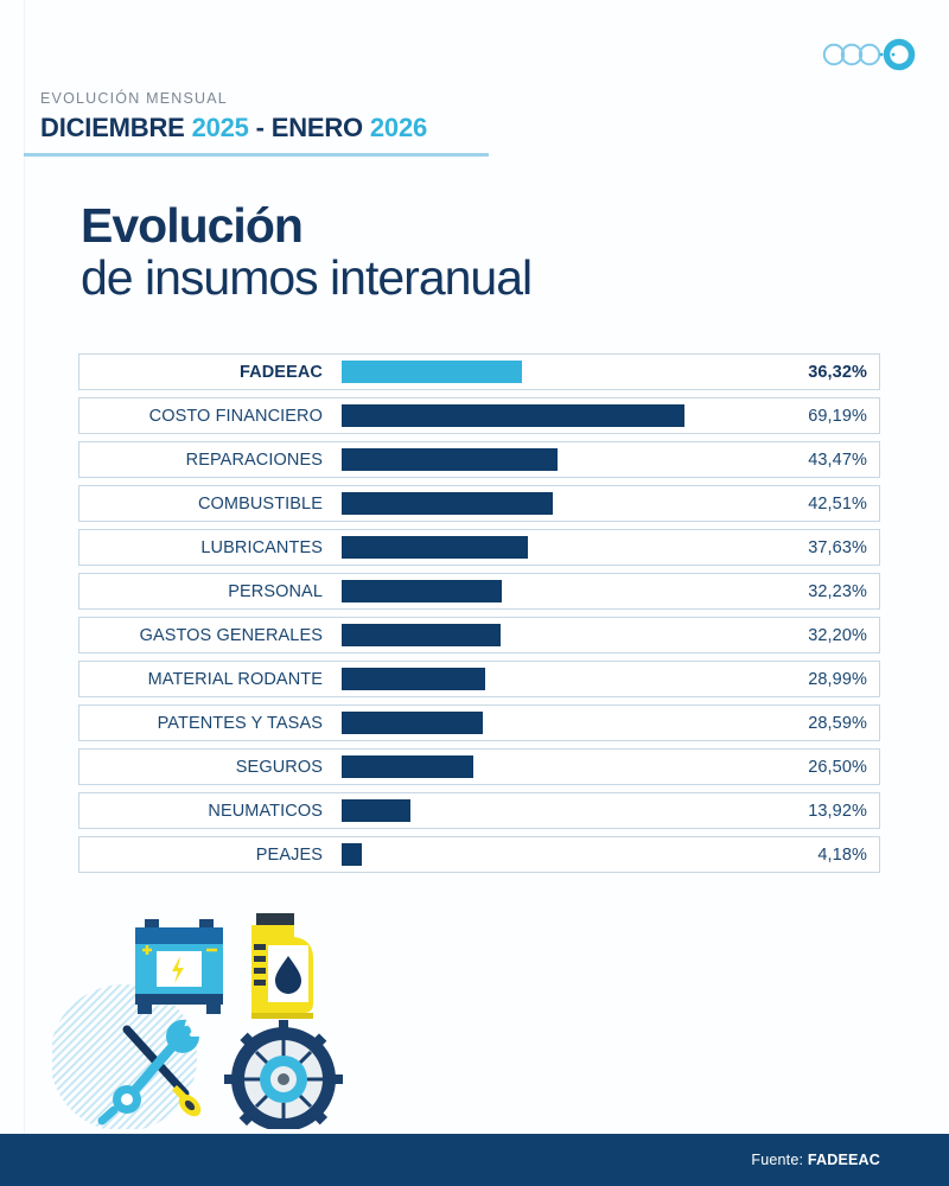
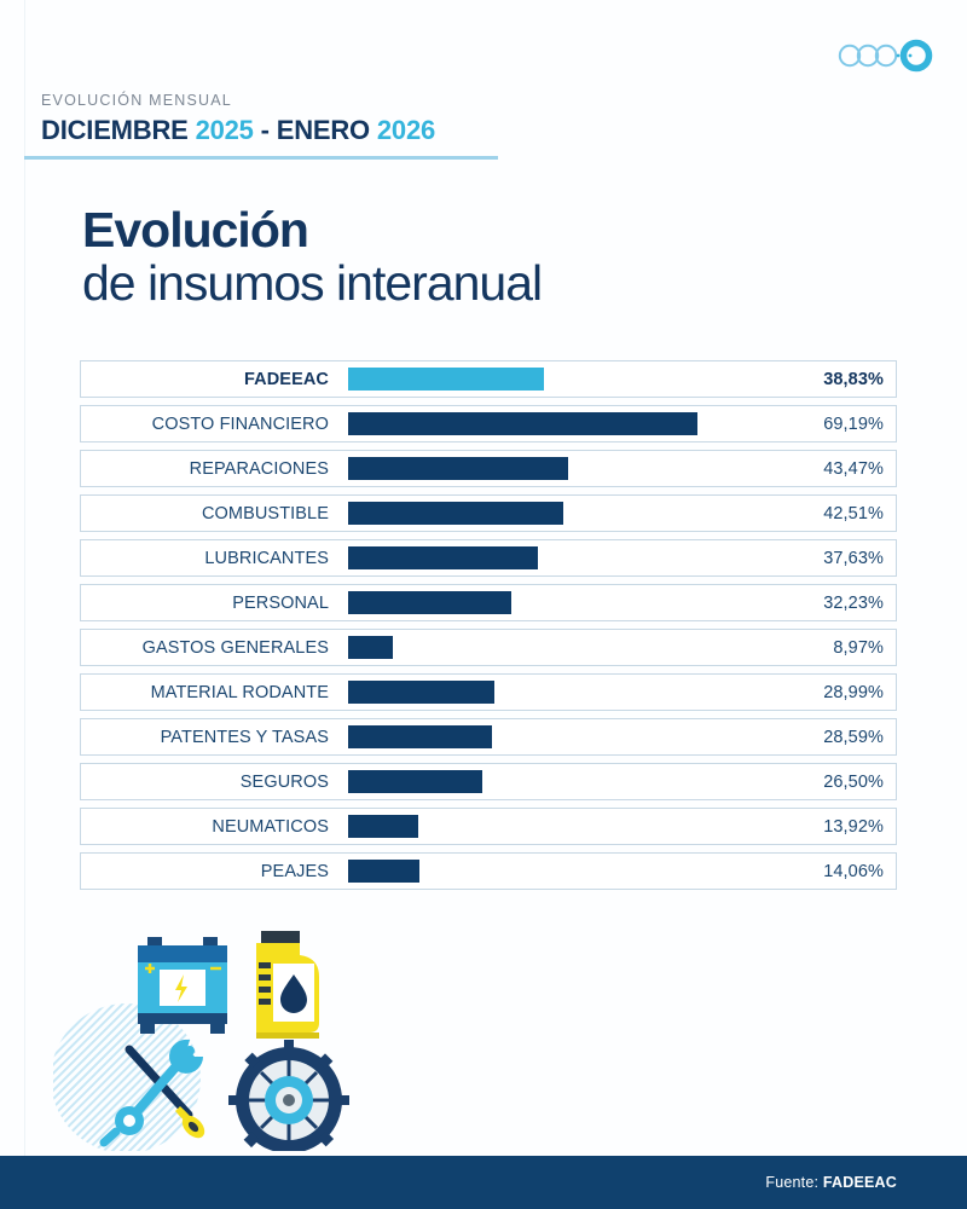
FADEEAC: 36,32% -> 38,83%
GASTOS GENERALES: 32,20% -> 8,97%
PEAJES: 4,18% -> 14,06%
